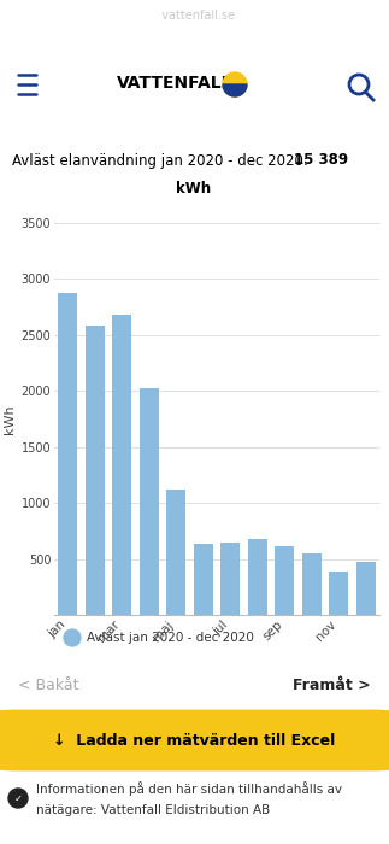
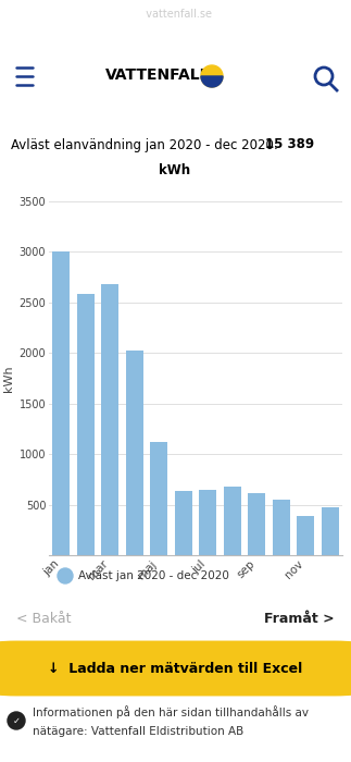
jan: 2880 -> 3000
